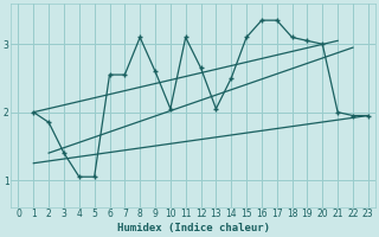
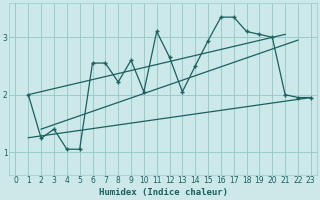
2: 1.85 -> 1.24
8: 3.10 -> 2.22
15: 3.10 -> 2.94
